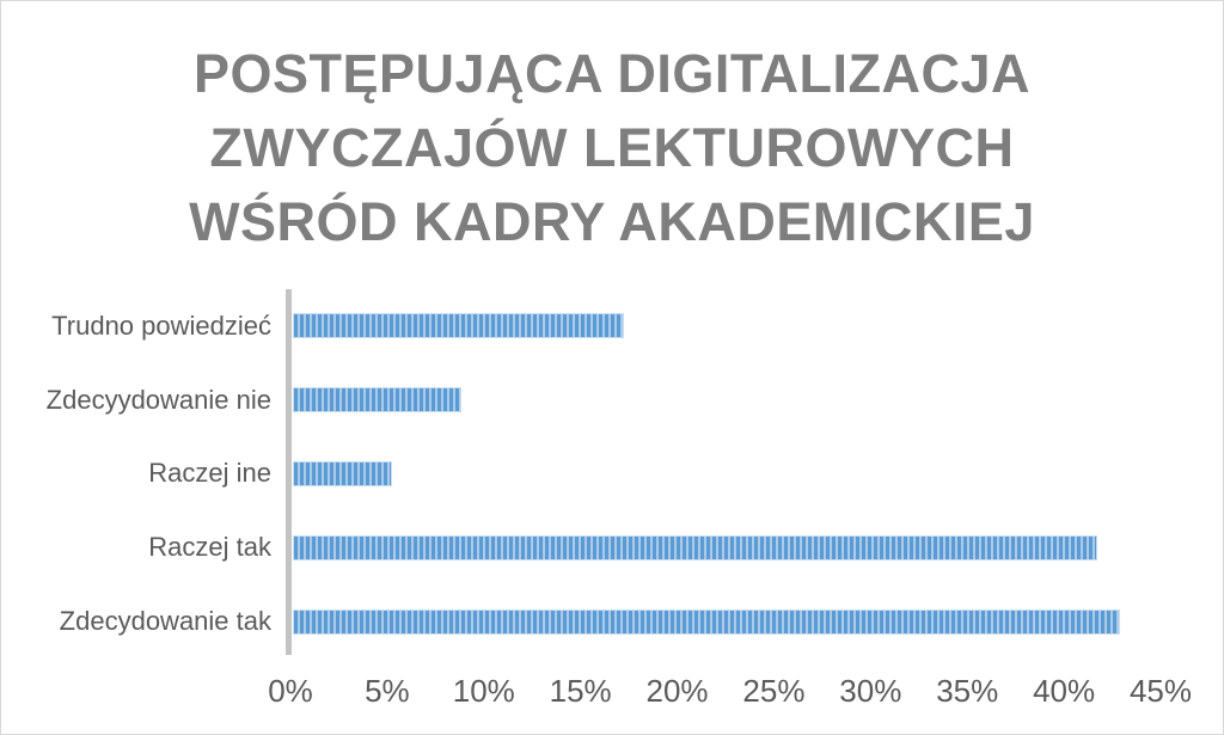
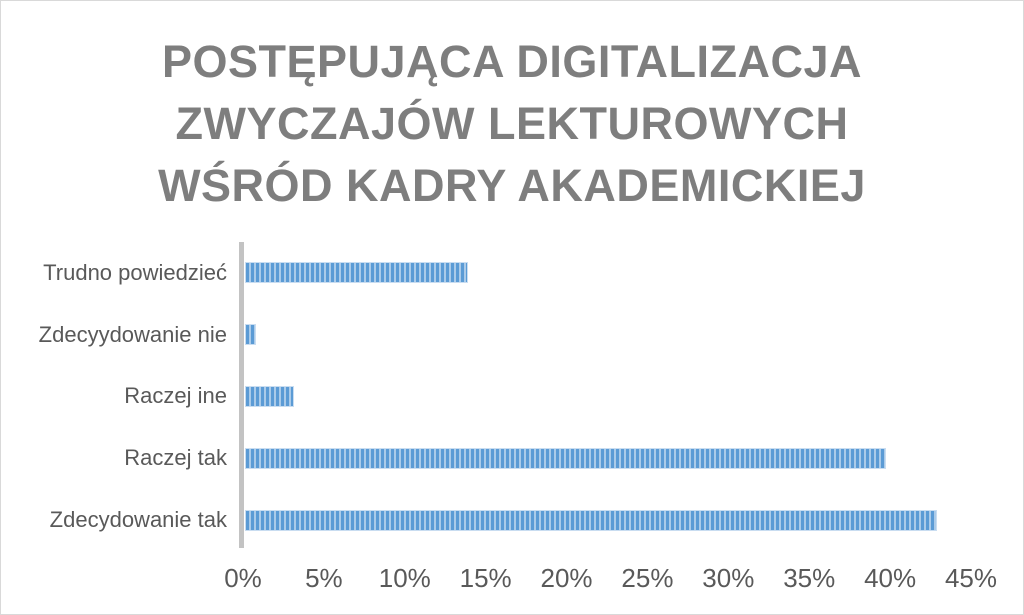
Trudno powiedzieć: 17.1% -> 13.8%
Zdecyydowanie nie: 8.7% -> 0.7%
Raczej ine: 5.1% -> 3.0%
Raczej tak: 41.6% -> 39.6%
